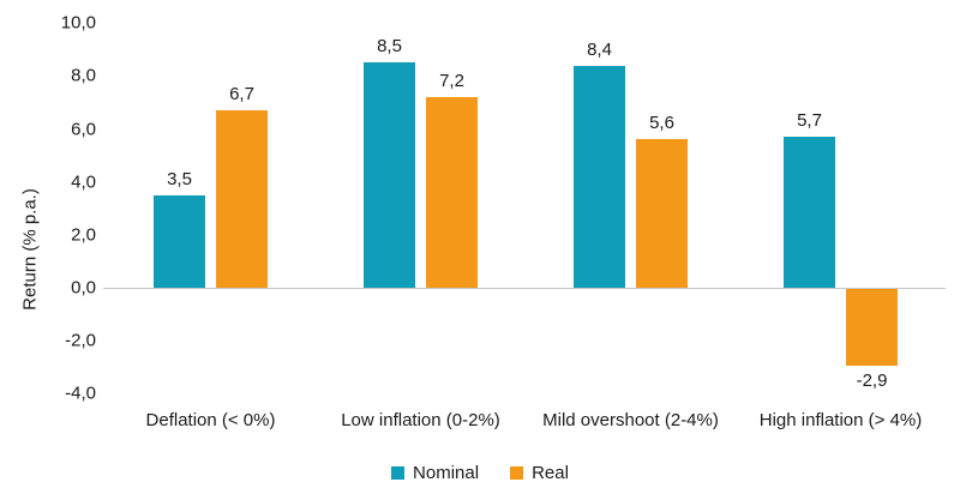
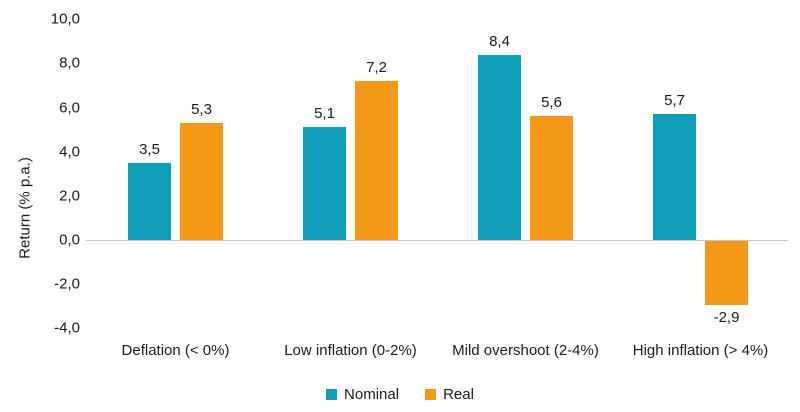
Real/Deflation (< 0%): 6,7 -> 5,3
Nominal/Low inflation (0-2%): 8,5 -> 5,1
